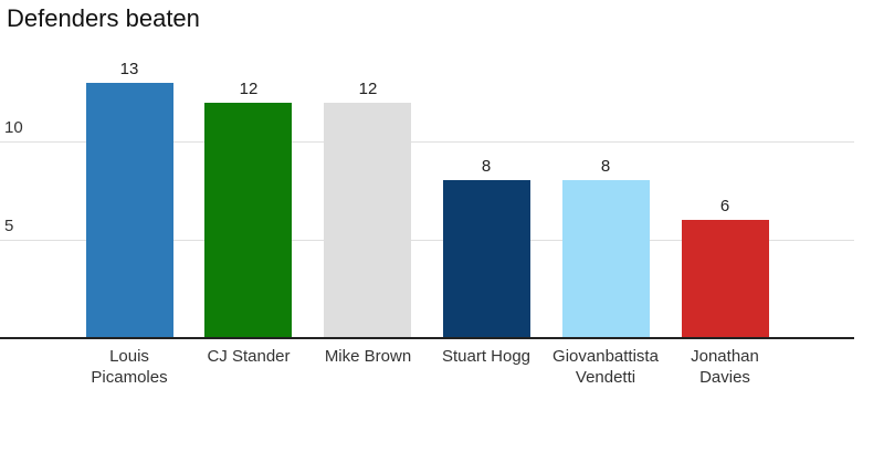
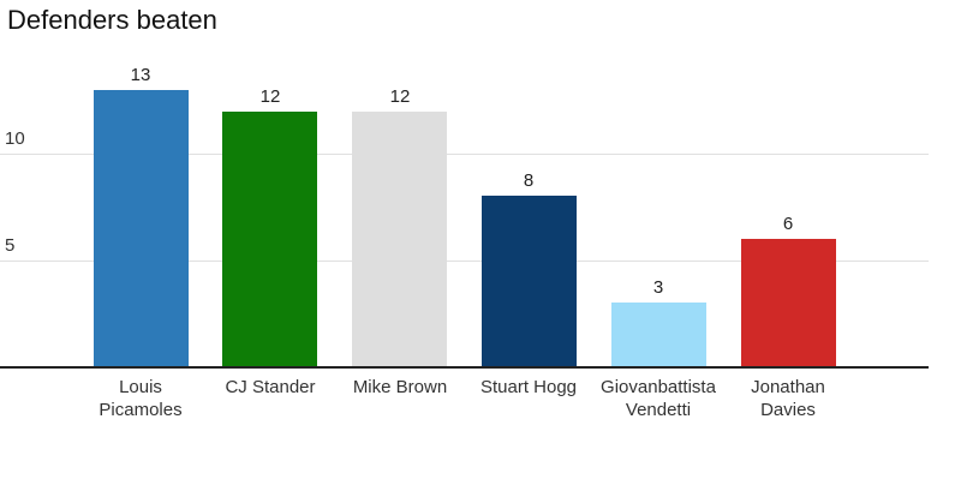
Giovanbattista Vendetti: 8 -> 3
